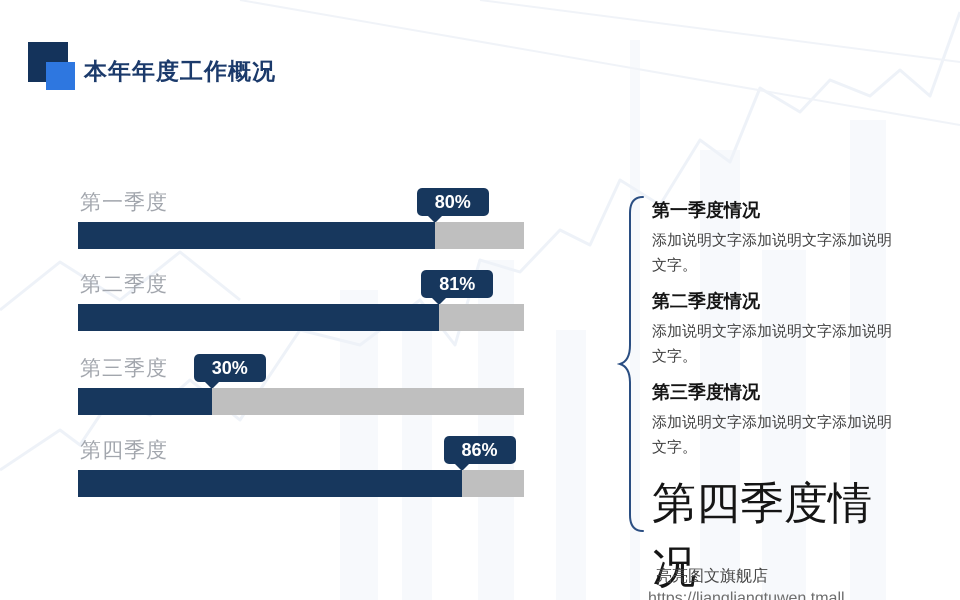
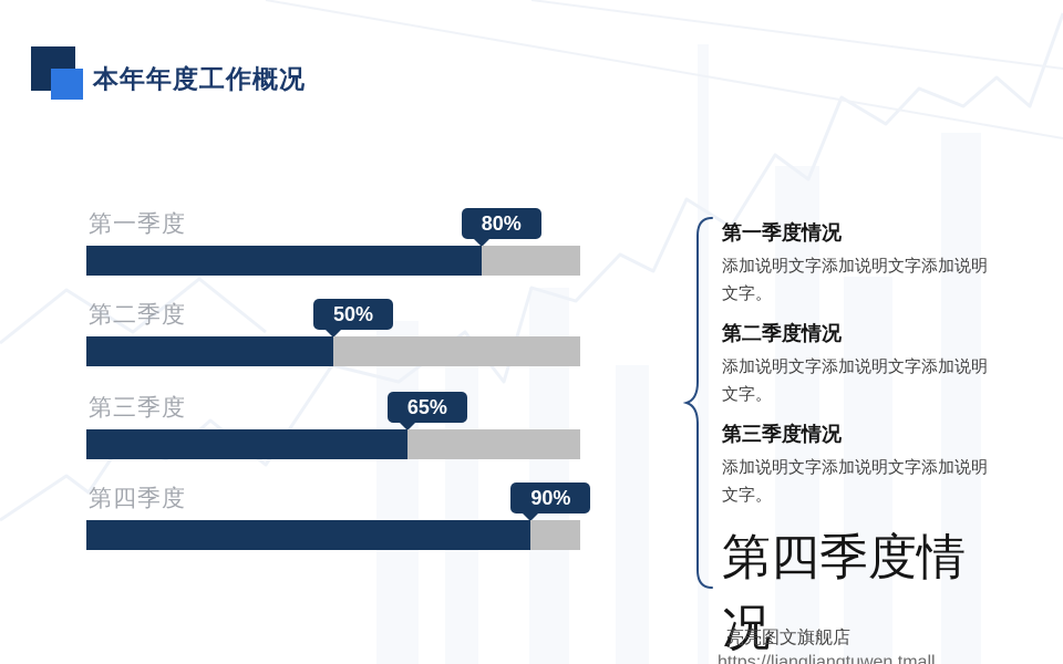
第二季度: 81% -> 50%
第三季度: 30% -> 65%
第四季度: 86% -> 90%
